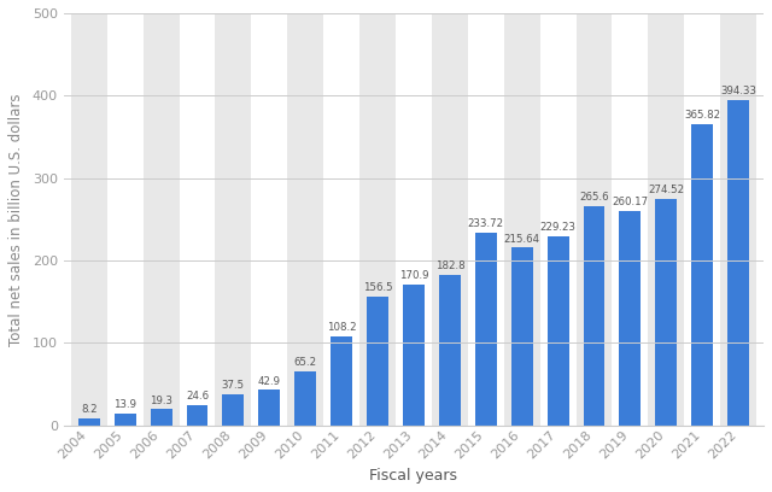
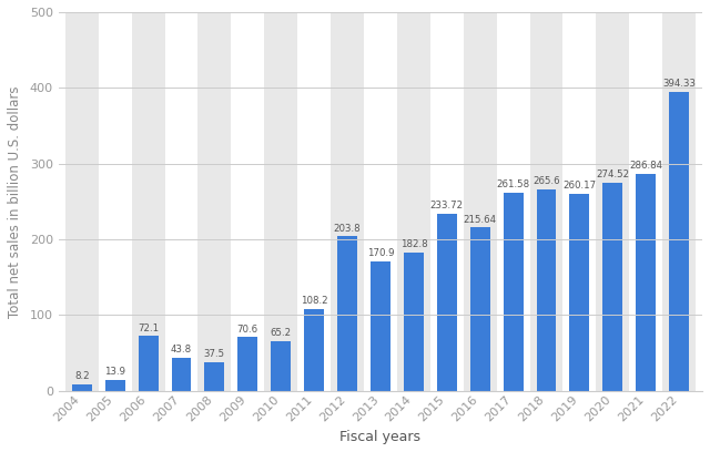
2006: 19.3 -> 72.1
2007: 24.6 -> 43.8
2009: 42.9 -> 70.6
2012: 156.5 -> 203.8
2017: 229.23 -> 261.58
2021: 365.82 -> 286.84
